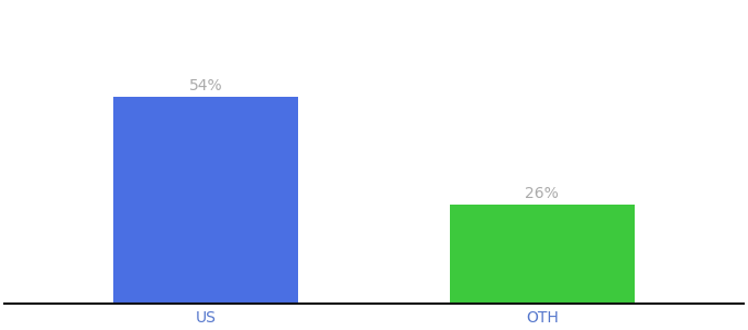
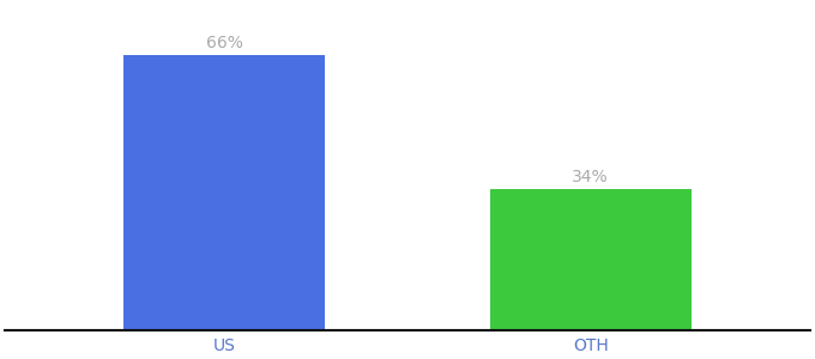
US: 54% -> 66%
OTH: 26% -> 34%
